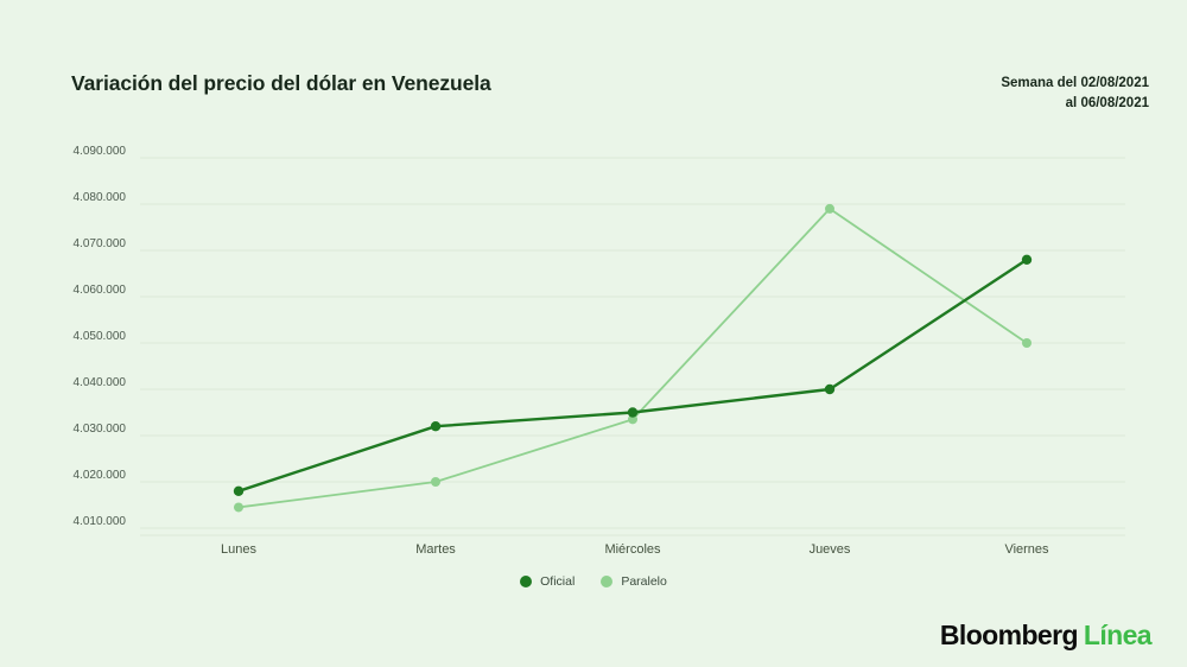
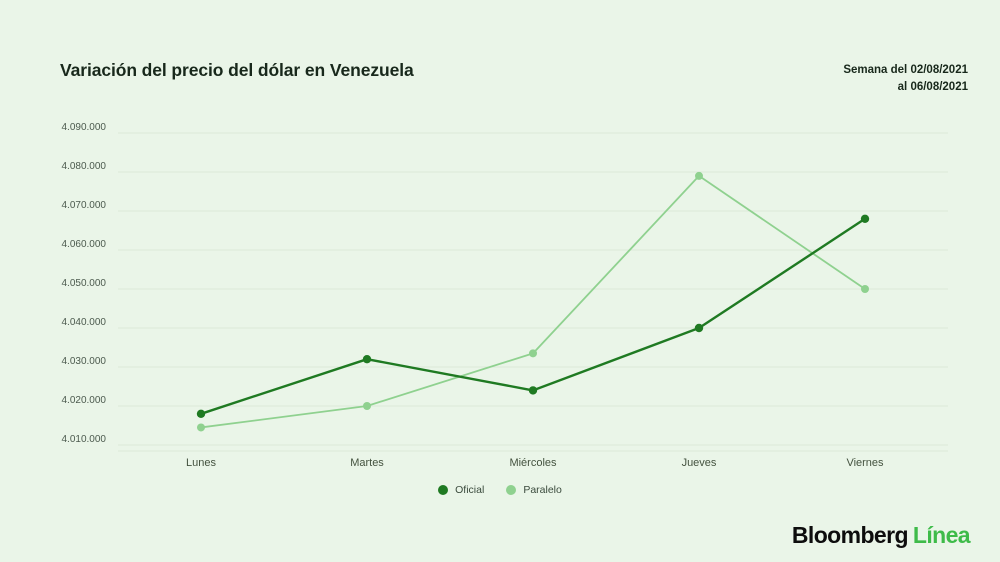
Oficial/Miércoles: 4035000 -> 4024000
